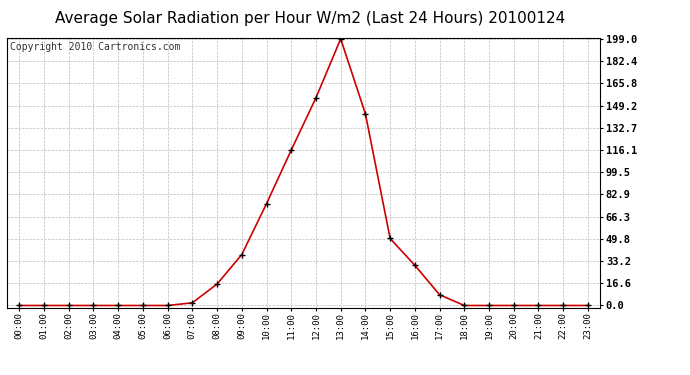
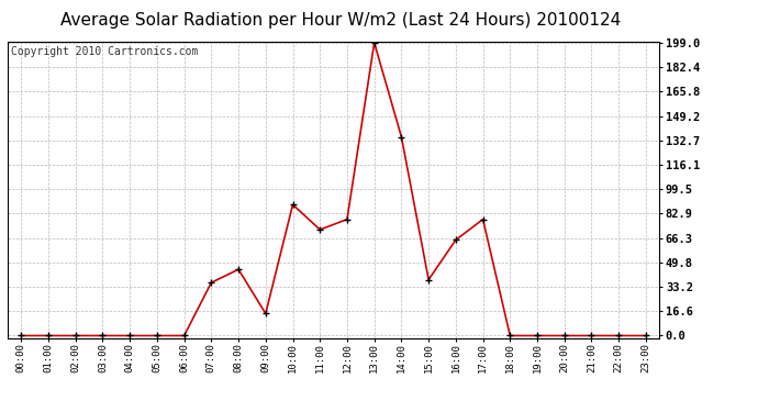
07:00: 2 -> 36
08:00: 16 -> 45
09:00: 38 -> 15
10:00: 76 -> 89
11:00: 116 -> 72
12:00: 155 -> 79
14:00: 143 -> 135
15:00: 50 -> 38
16:00: 30 -> 65
17:00: 8 -> 79
